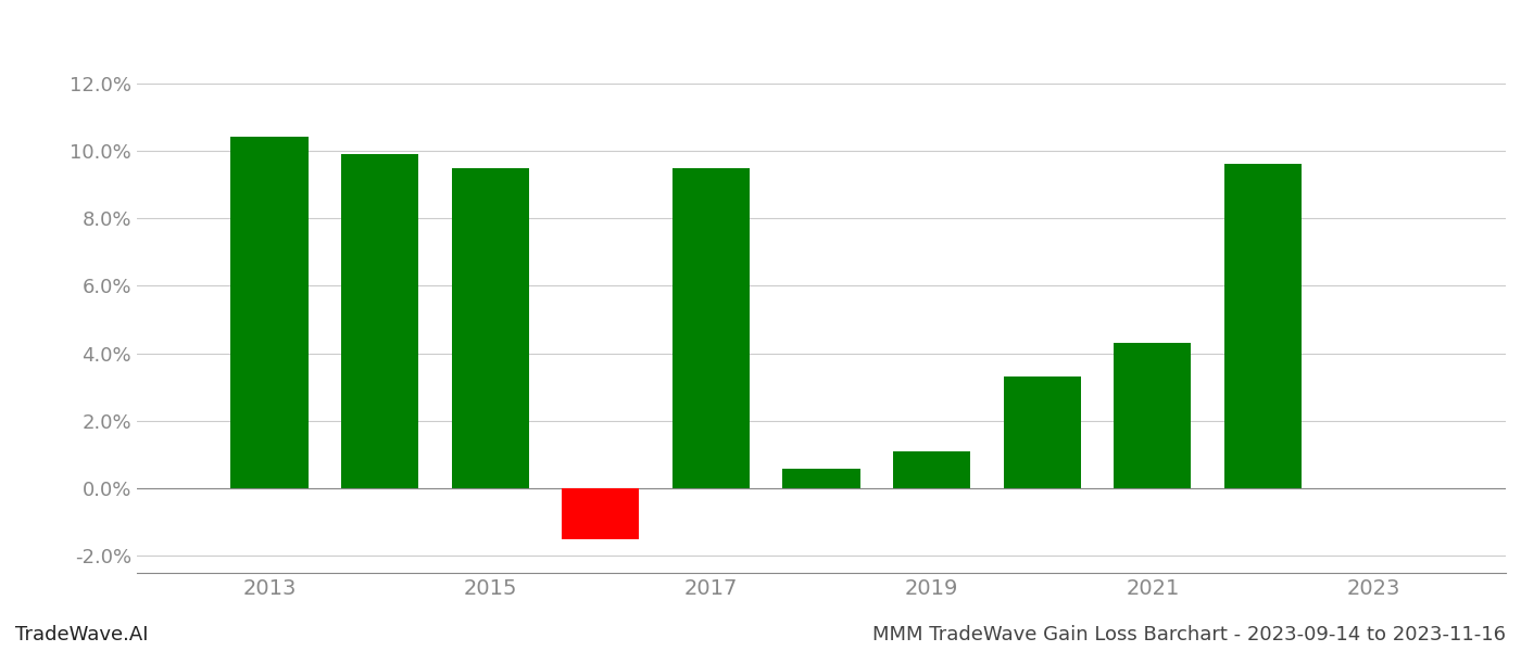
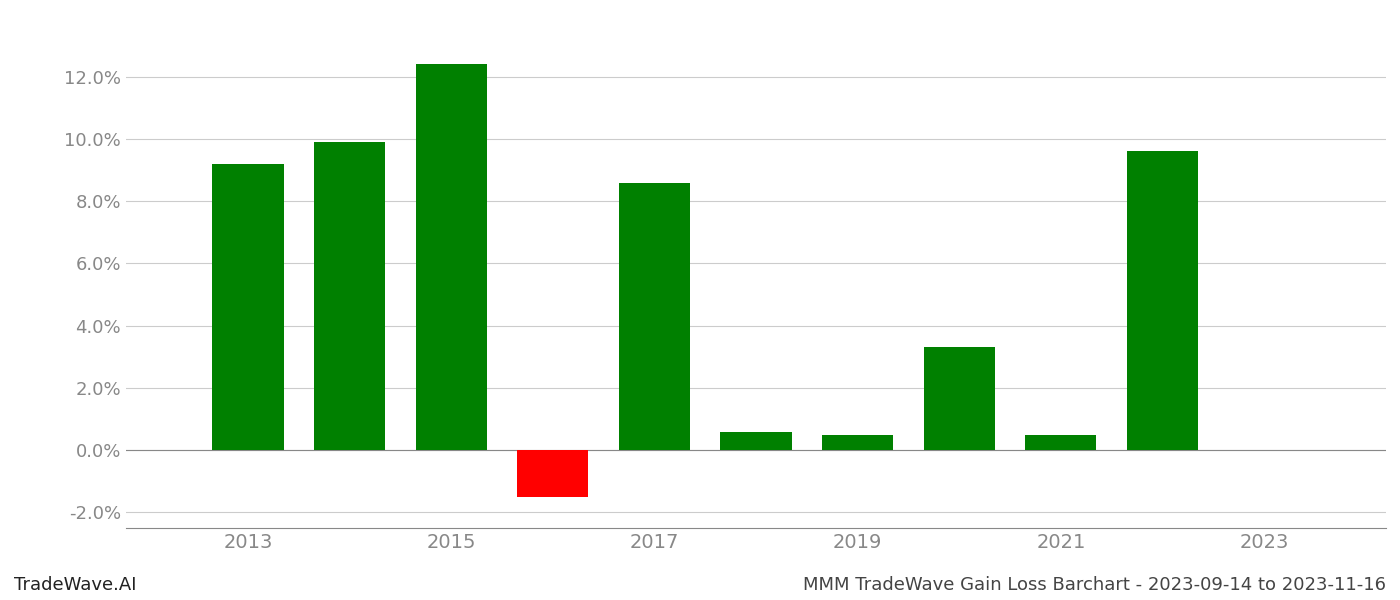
2013: 10.4% -> 9.2%
2015: 9.5% -> 12.4%
2017: 9.5% -> 8.6%
2019: 1.1% -> 0.5%
2021: 4.3% -> 0.5%
